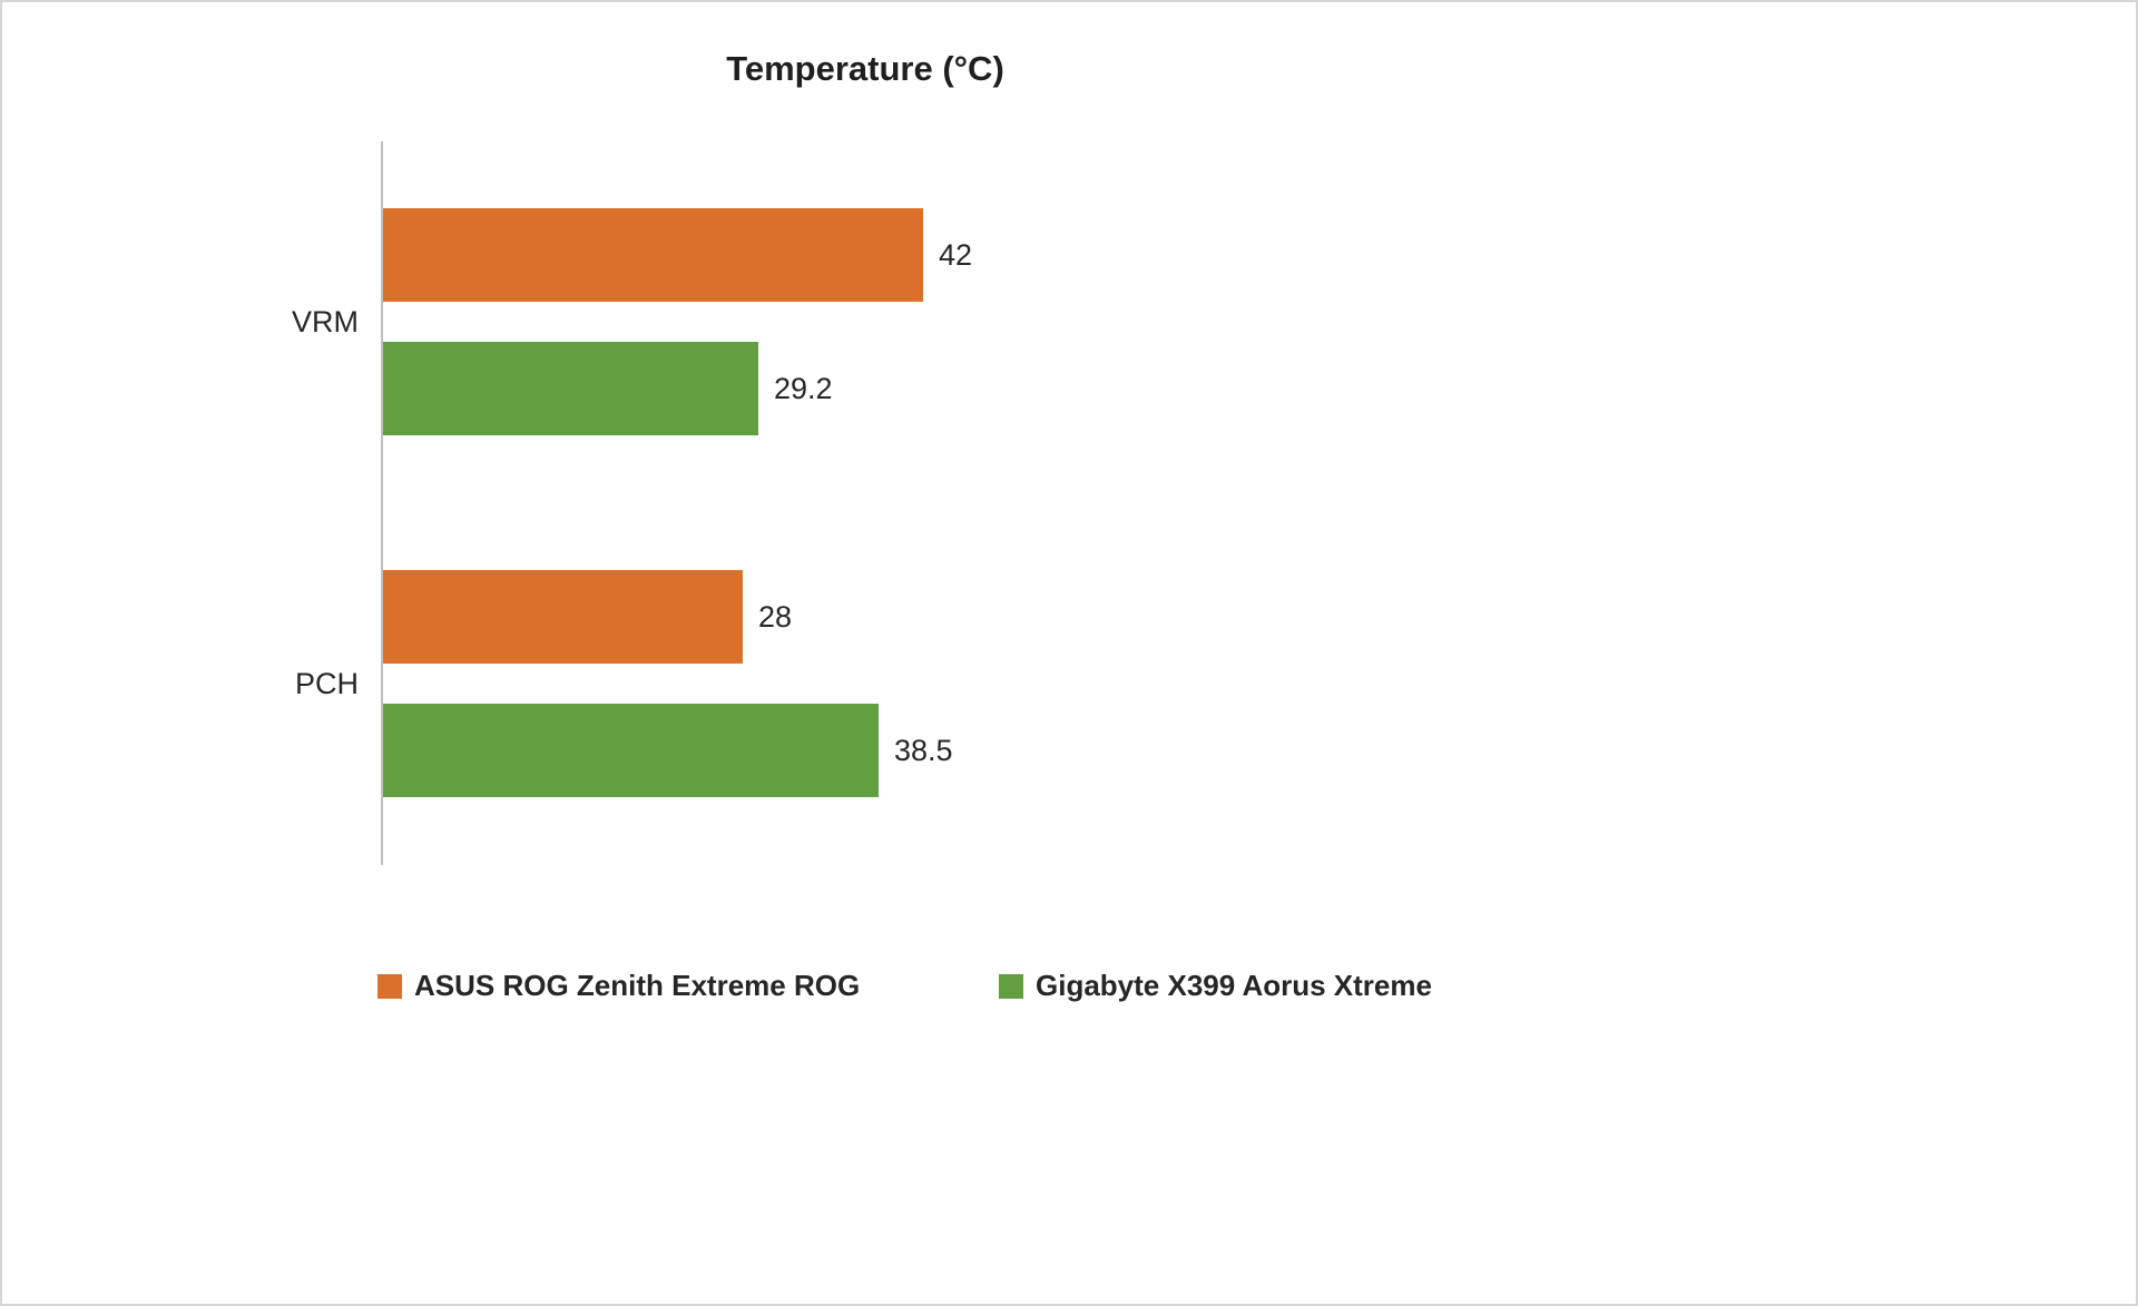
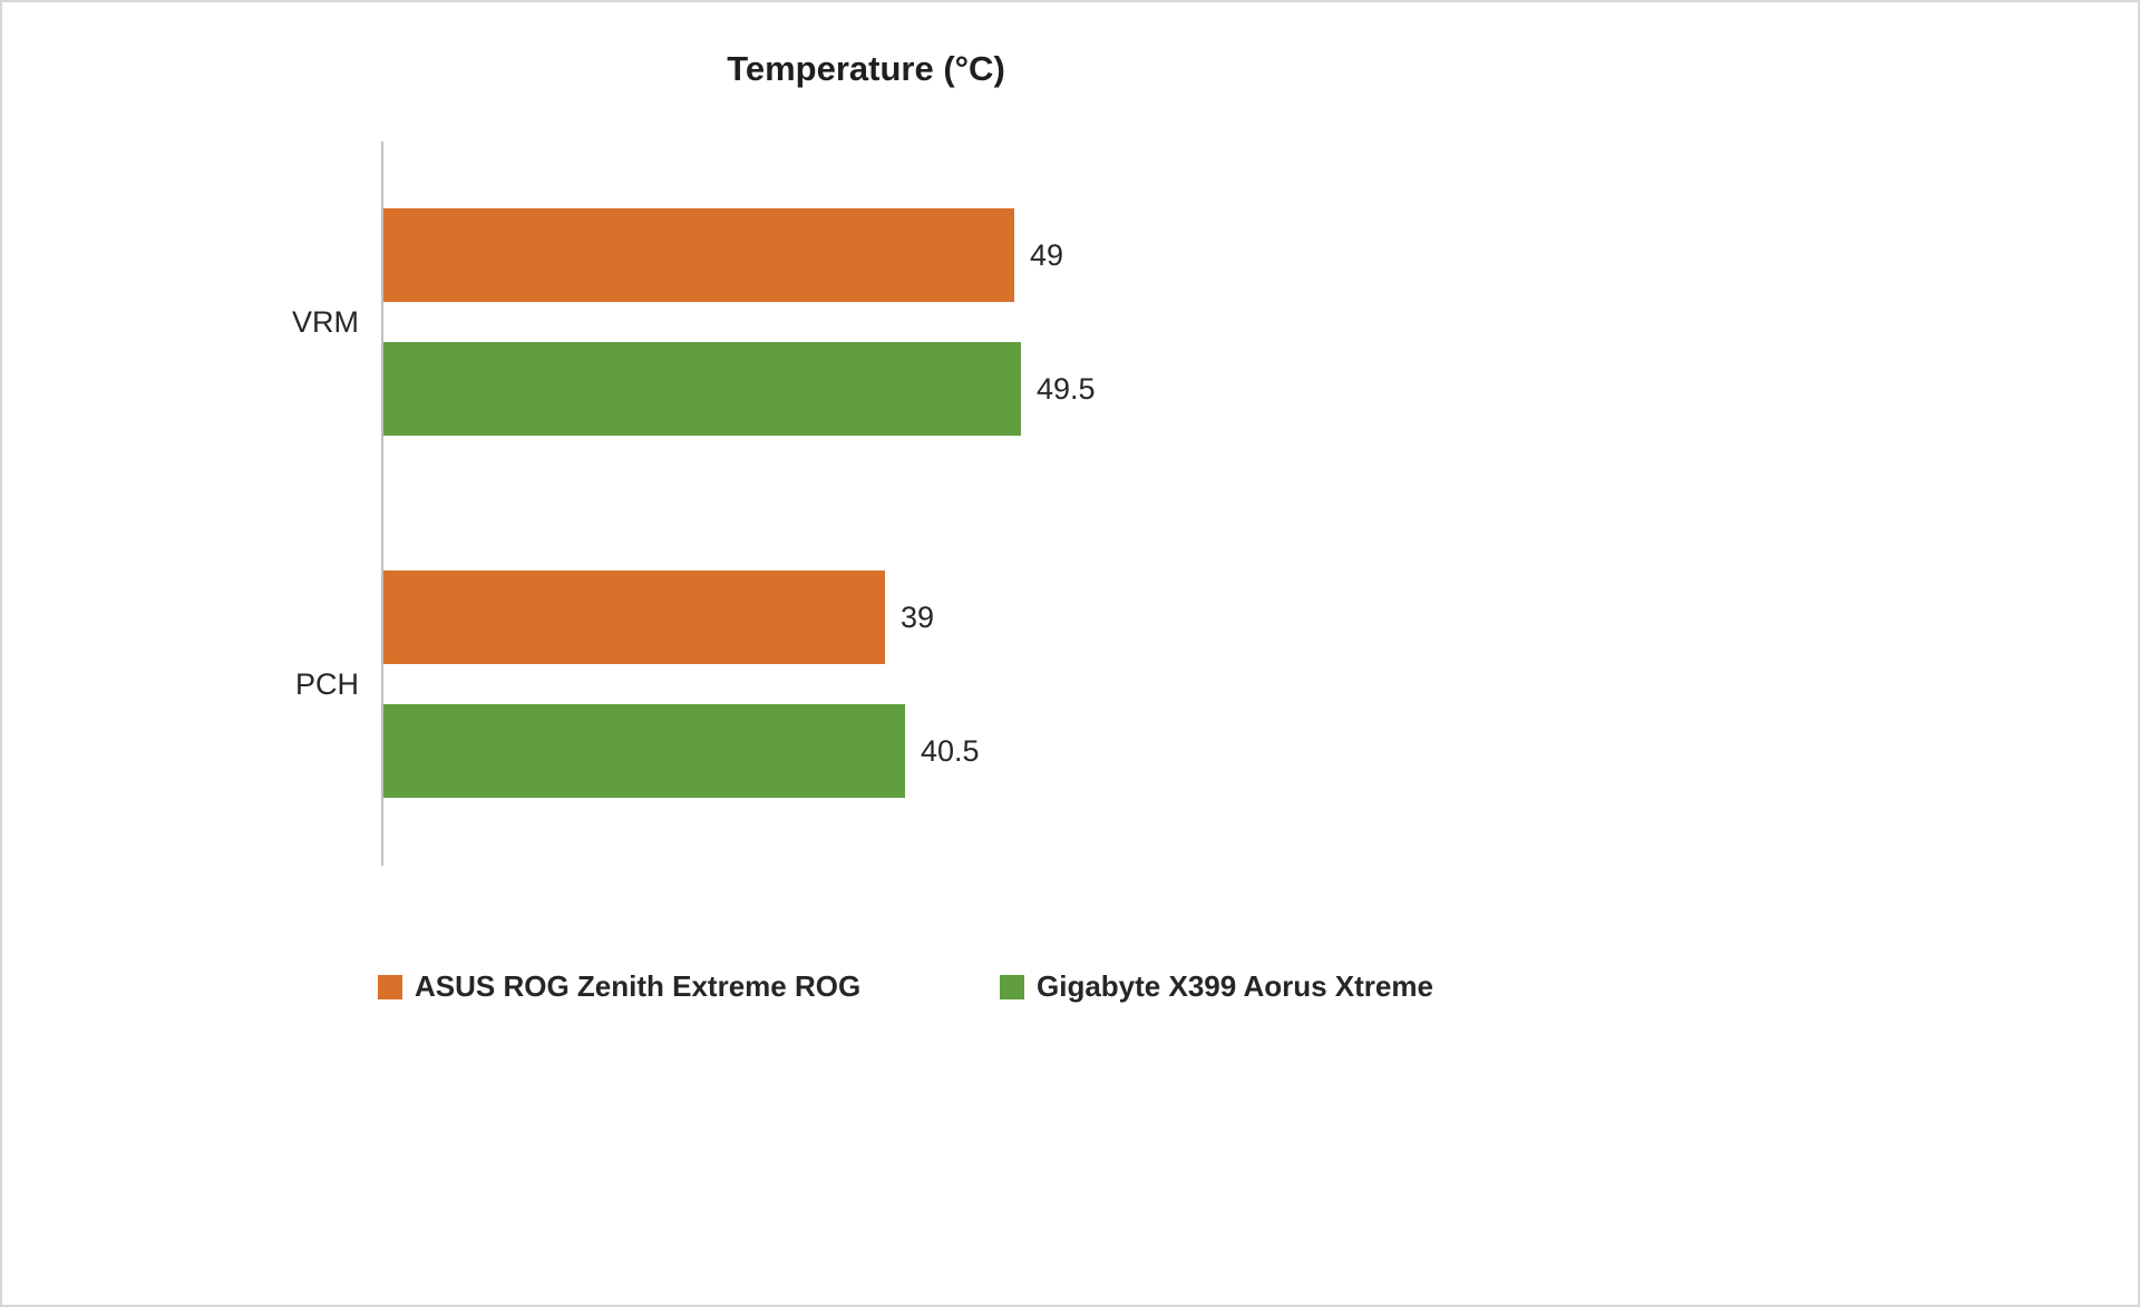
ASUS ROG Zenith Extreme ROG/VRM: 42 -> 49
Gigabyte X399 Aorus Xtreme/VRM: 29.2 -> 49.5
ASUS ROG Zenith Extreme ROG/PCH: 28 -> 39
Gigabyte X399 Aorus Xtreme/PCH: 38.5 -> 40.5
